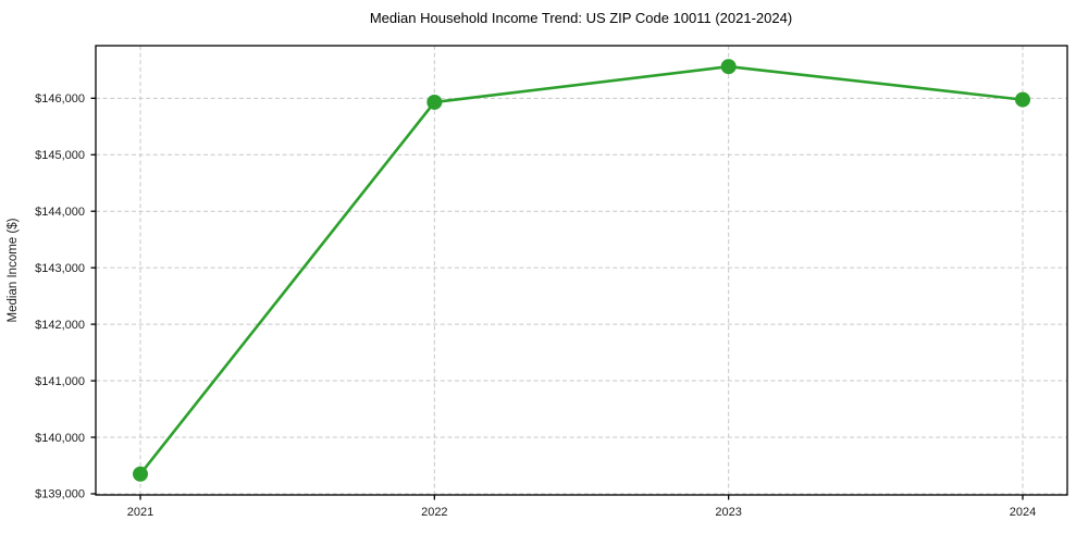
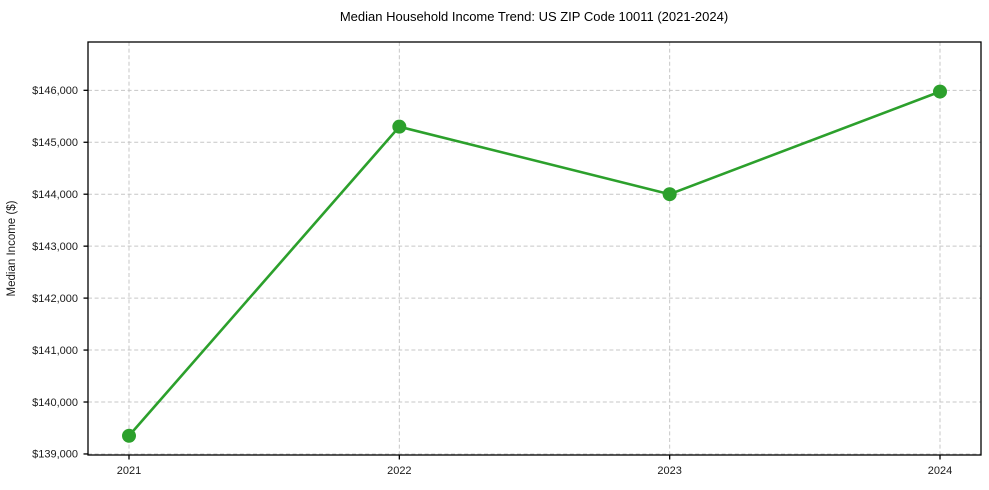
2022: $145900 -> $145300
2023: $146600 -> $144000
